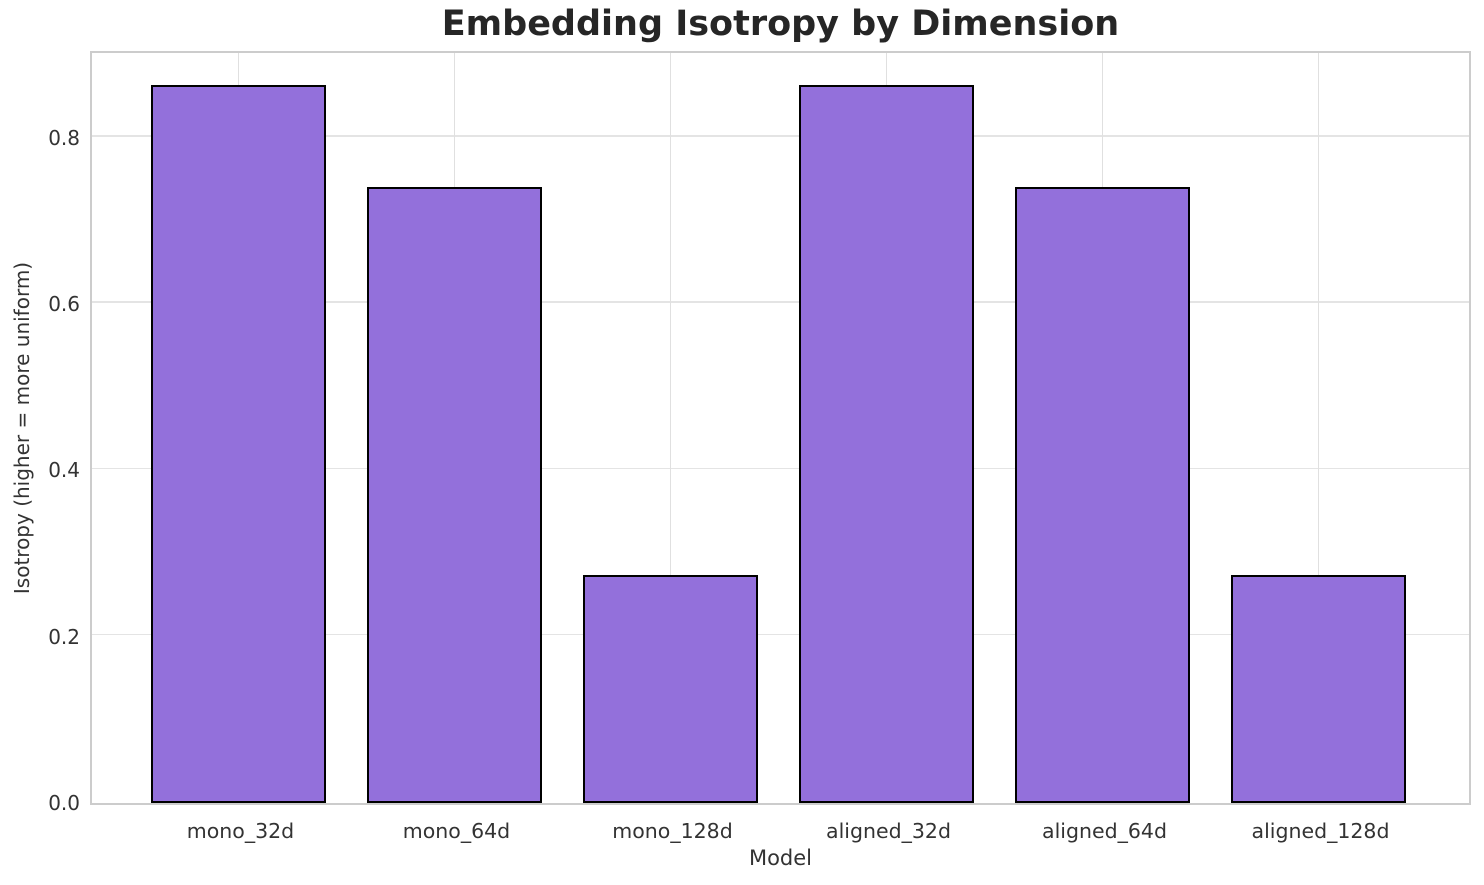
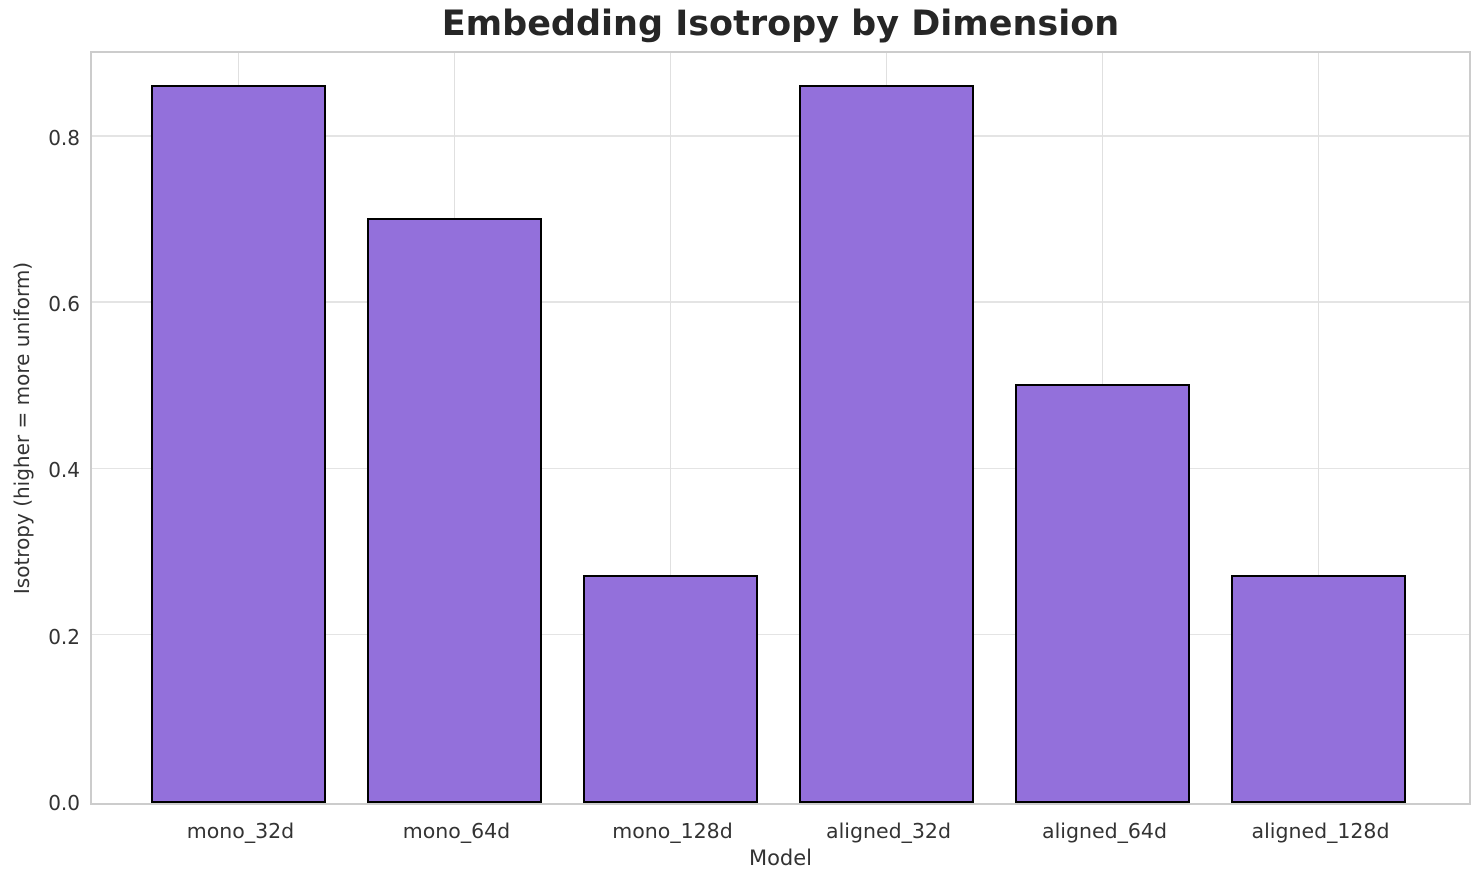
mono_64d: 0.74 -> 0.70
aligned_64d: 0.74 -> 0.50
